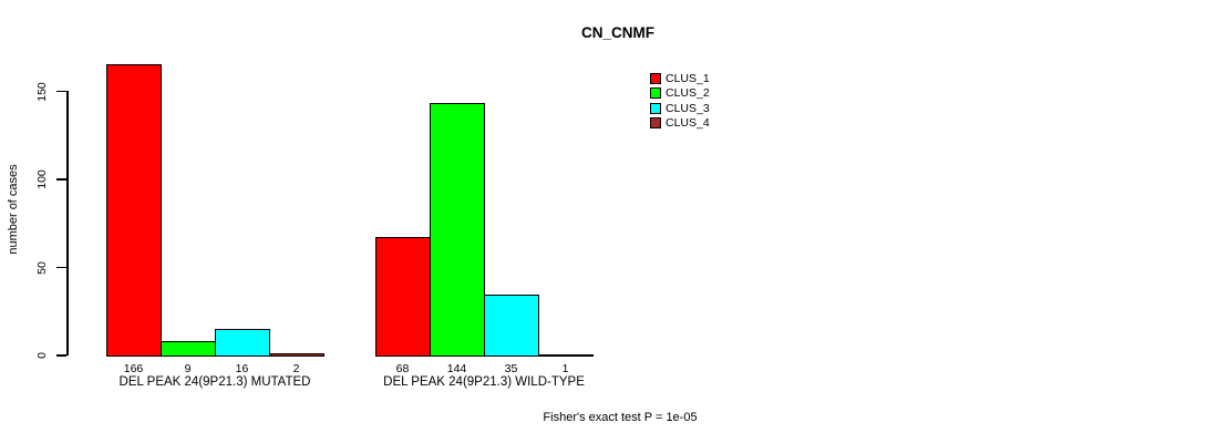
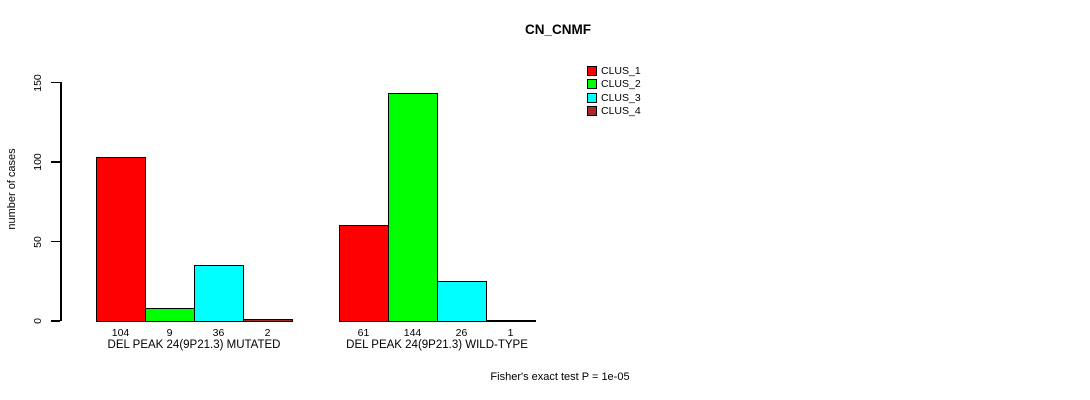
CLUS_1/DEL PEAK 24(9P21.3) MUTATED: 166 -> 104
CLUS_3/DEL PEAK 24(9P21.3) MUTATED: 16 -> 36
CLUS_1/DEL PEAK 24(9P21.3) WILD-TYPE: 68 -> 61
CLUS_3/DEL PEAK 24(9P21.3) WILD-TYPE: 35 -> 26
